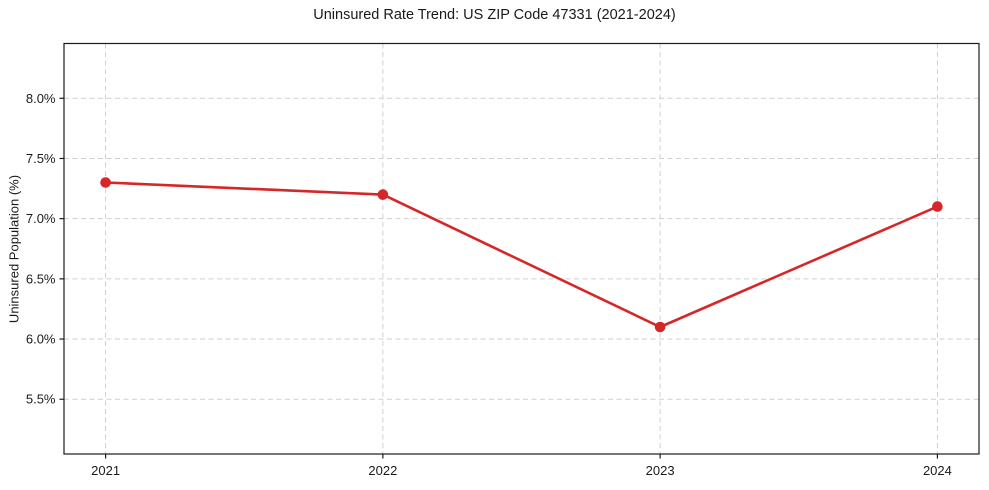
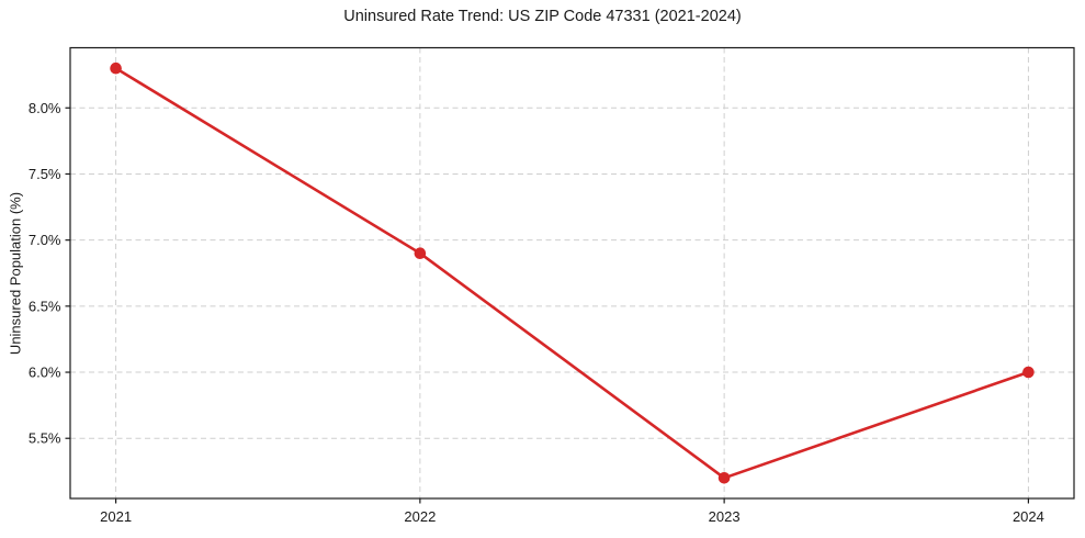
2021: 7.3% -> 8.3%
2022: 7.2% -> 6.9%
2023: 6.1% -> 5.2%
2024: 7.1% -> 6.0%
